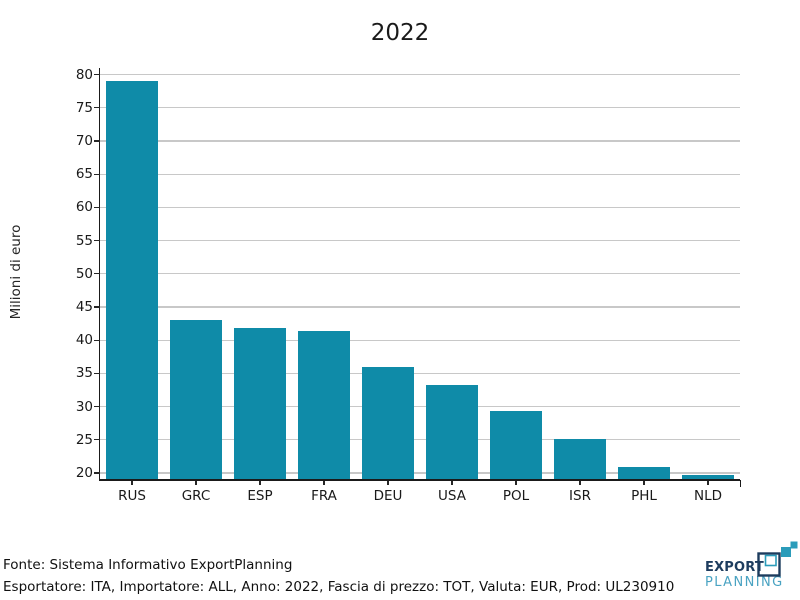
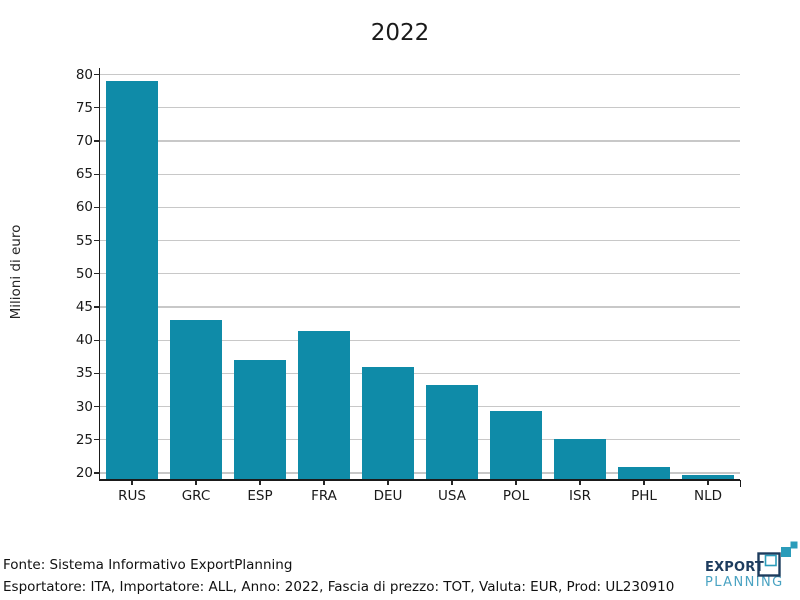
ESP: 42 -> 37
